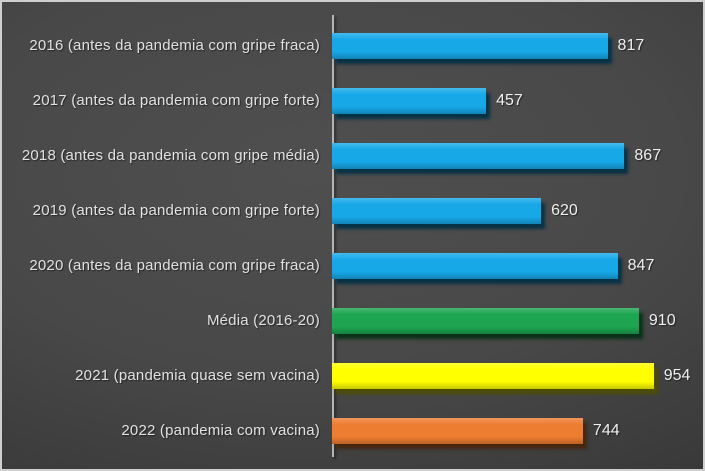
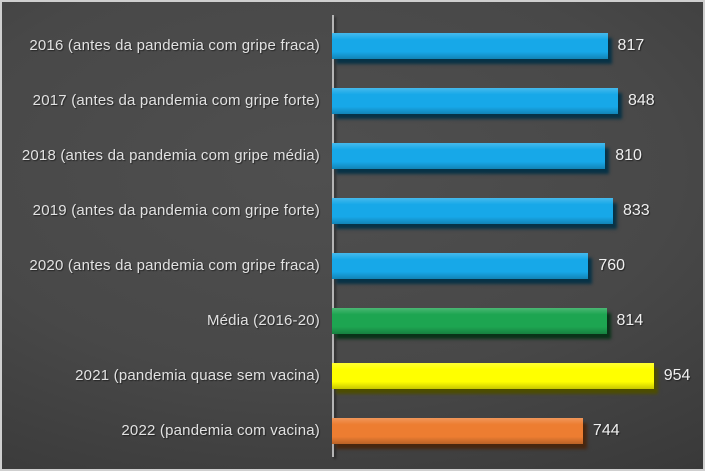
2017 (antes da pandemia com gripe forte): 457 -> 848
2018 (antes da pandemia com gripe média): 867 -> 810
2019 (antes da pandemia com gripe forte): 620 -> 833
2020 (antes da pandemia com gripe fraca): 847 -> 760
Média (2016-20): 910 -> 814
